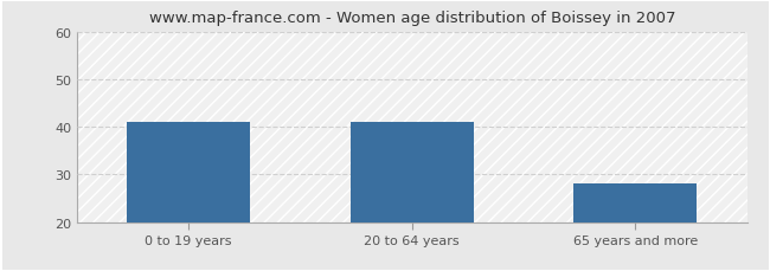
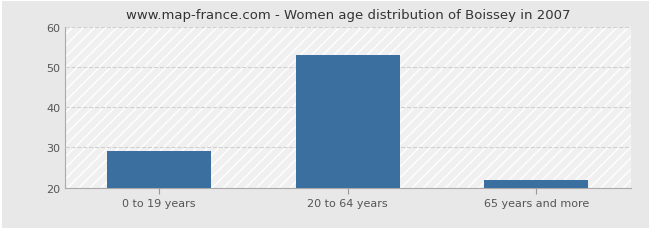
0 to 19 years: 41 -> 29
20 to 64 years: 41 -> 53
65 years and more: 28 -> 22
